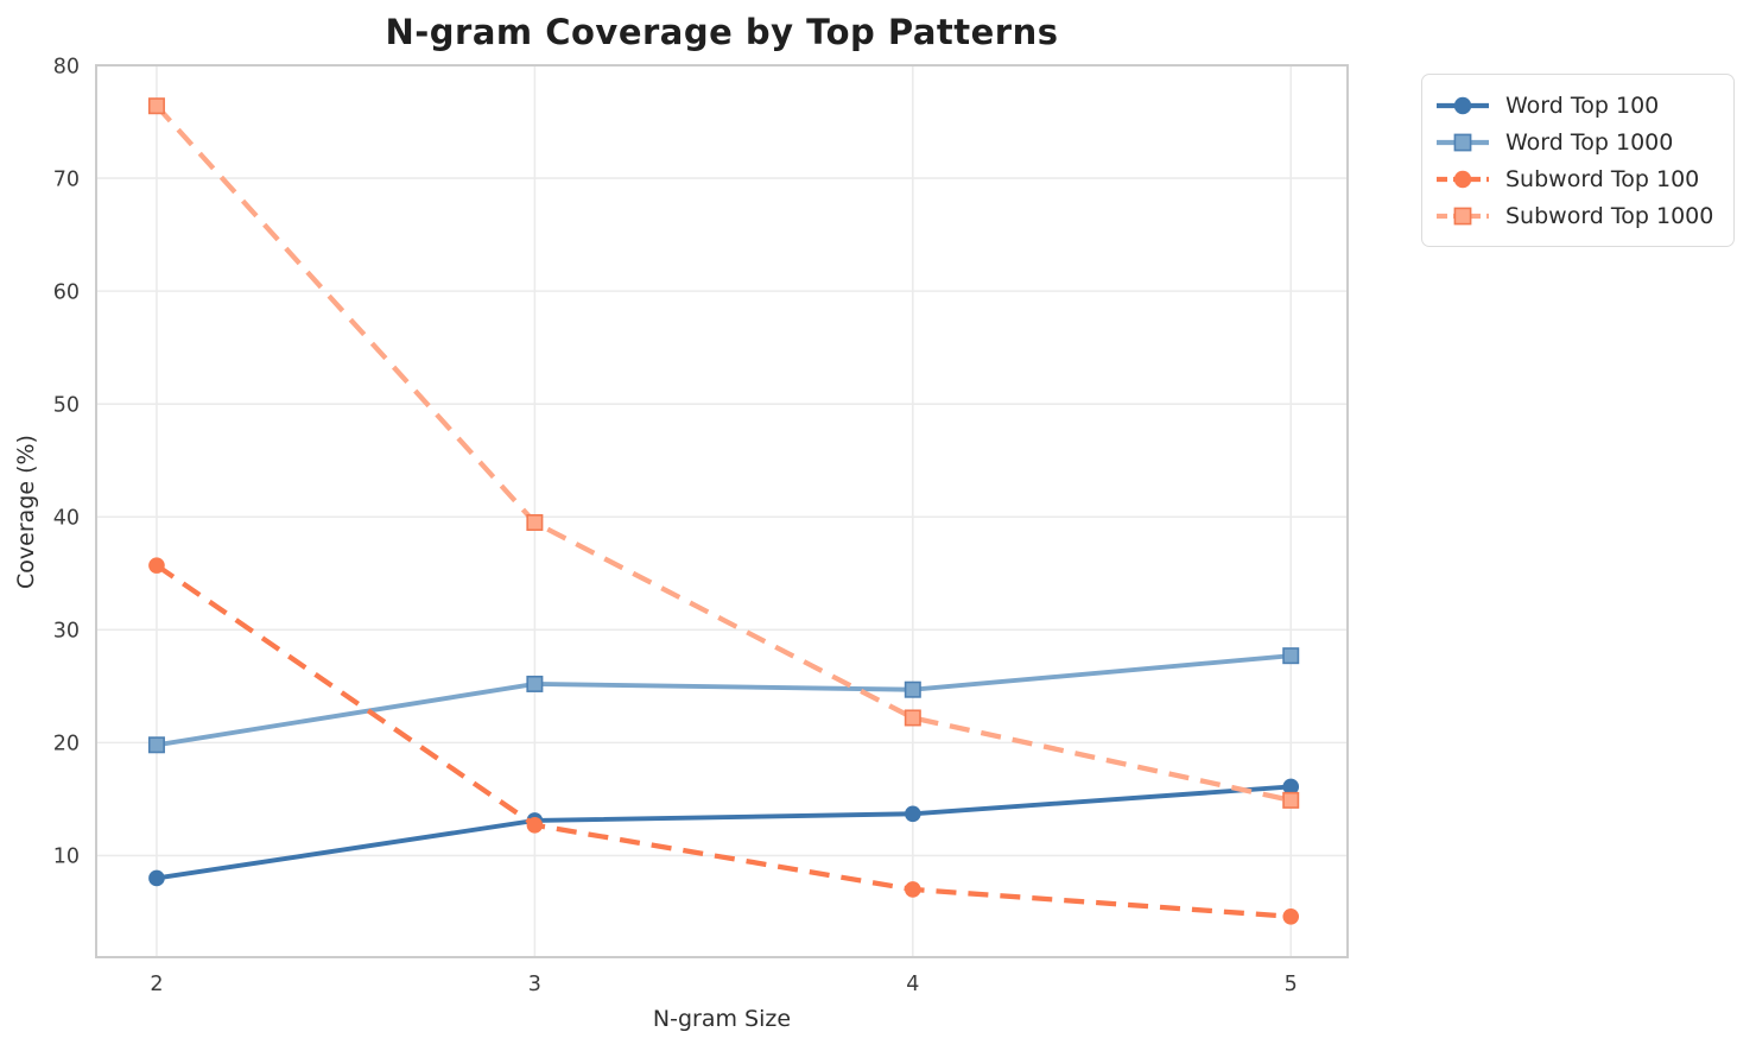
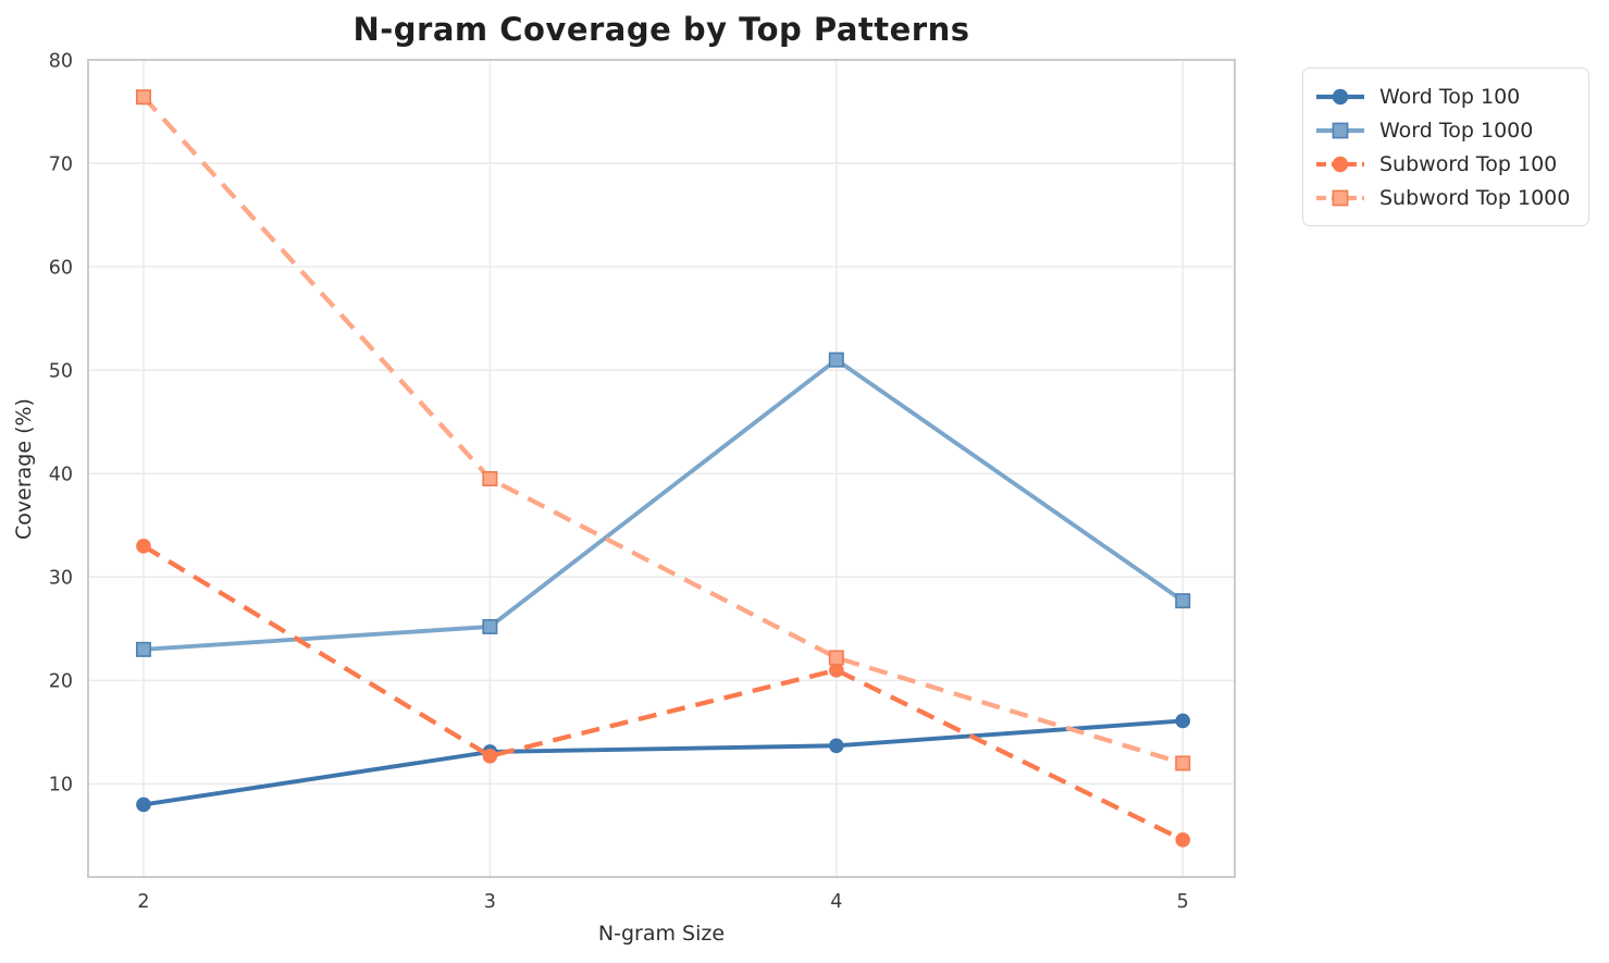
Word Top 1000/2: 20 -> 23
Subword Top 100/2: 36 -> 33
Word Top 1000/4: 25 -> 51
Subword Top 100/4: 7 -> 21
Subword Top 1000/5: 15 -> 12
